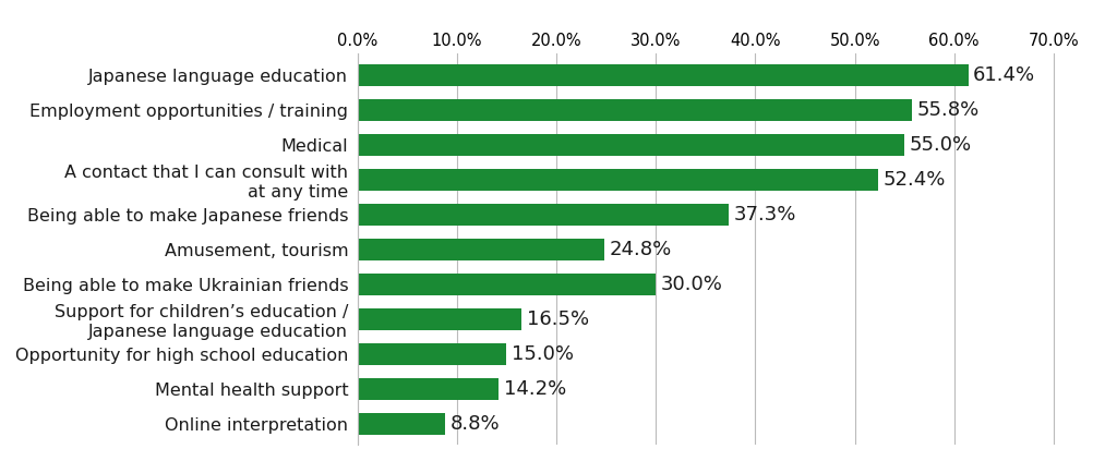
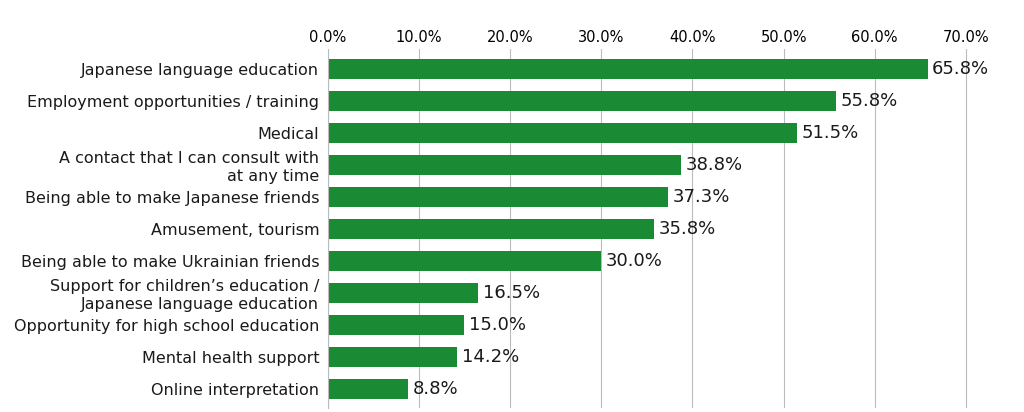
Japanese language education: 61.4% -> 65.8%
Medical: 55.0% -> 51.5%
A contact that I can consult with at any time: 52.4% -> 38.8%
Amusement, tourism: 24.8% -> 35.8%
